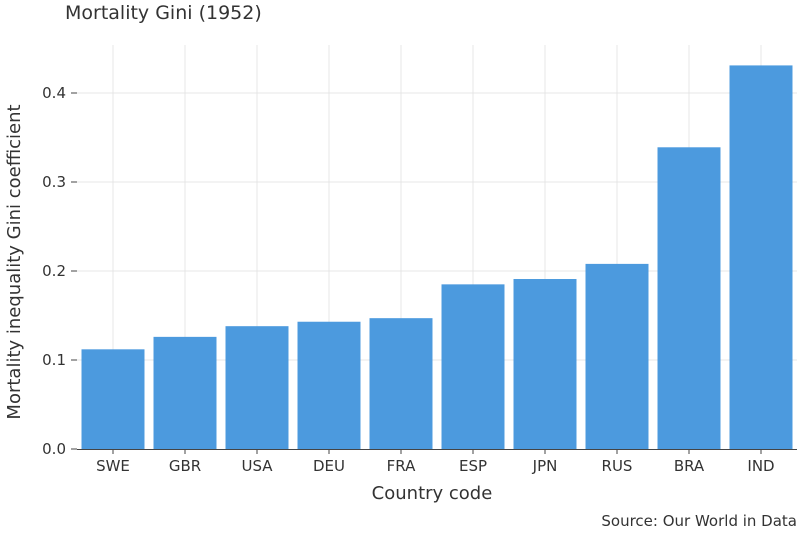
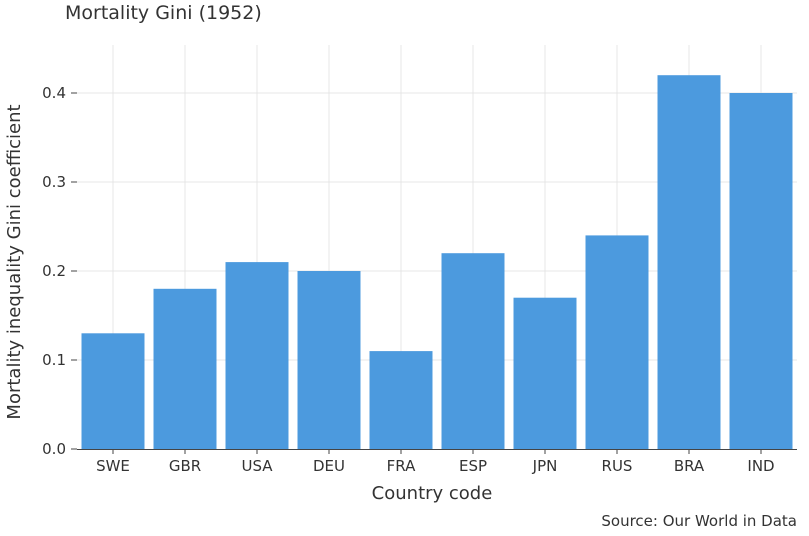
SWE: 0.11 -> 0.13
GBR: 0.13 -> 0.18
USA: 0.14 -> 0.21
DEU: 0.14 -> 0.20
FRA: 0.15 -> 0.11
ESP: 0.18 -> 0.22
JPN: 0.19 -> 0.17
RUS: 0.21 -> 0.24
BRA: 0.34 -> 0.42
IND: 0.43 -> 0.40
